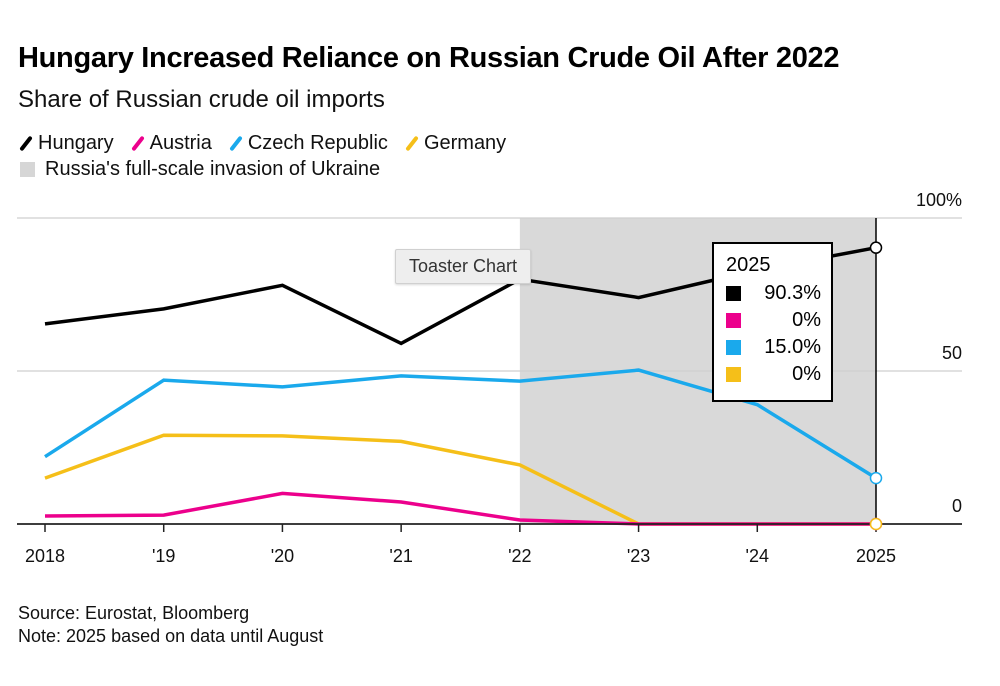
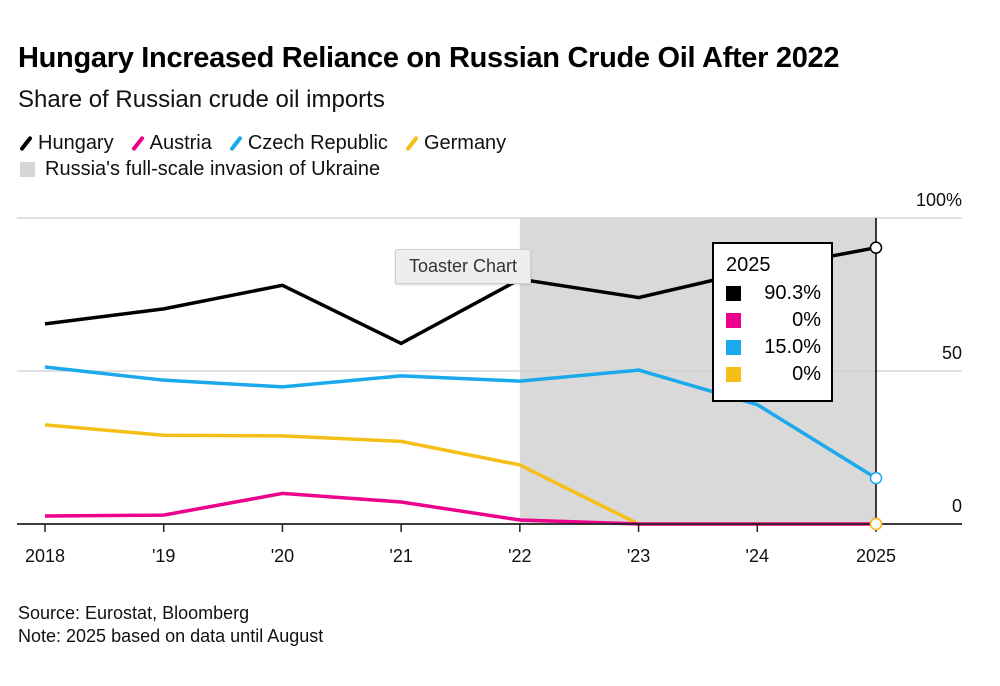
Czech Republic/2018: 22% -> 51%
Germany/2018: 15% -> 32%
